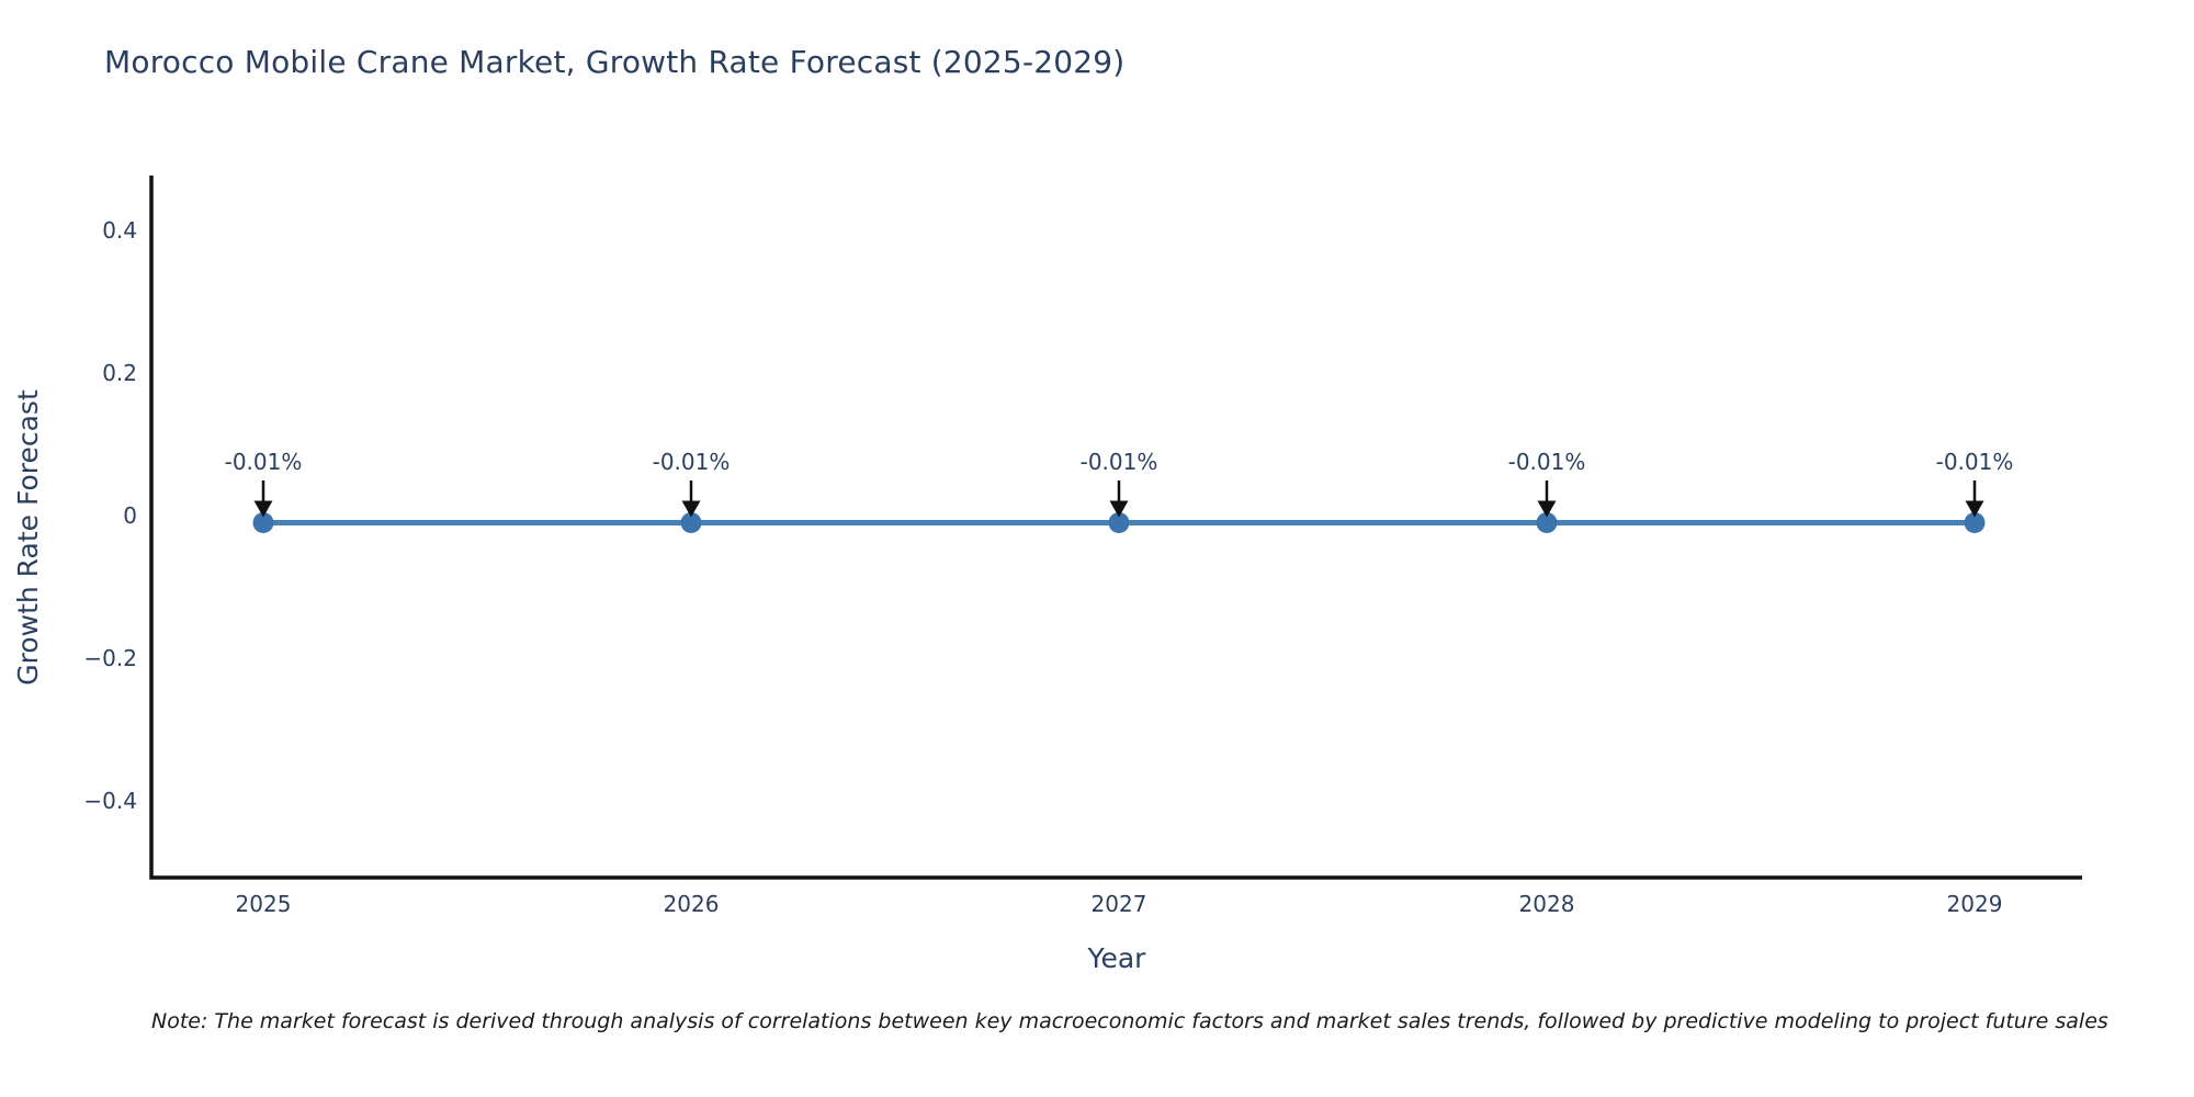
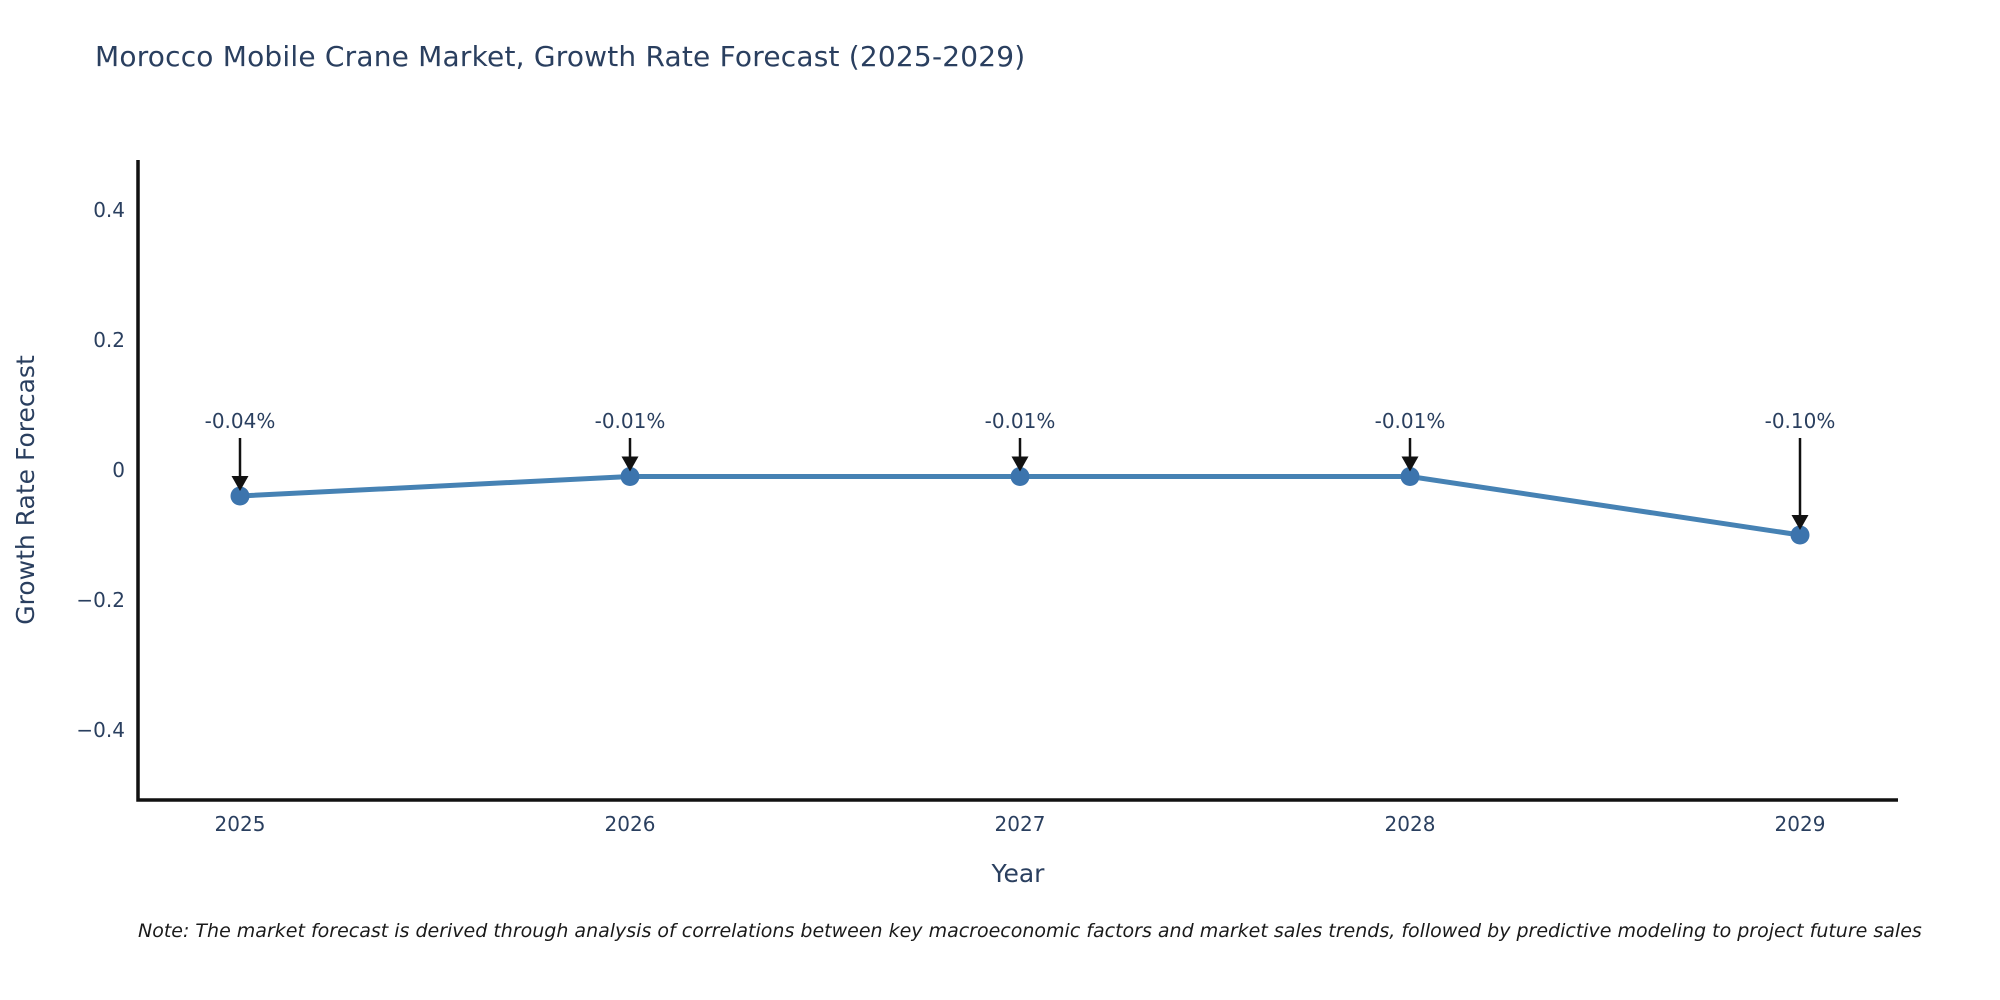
2025: -0.01% -> -0.04%
2029: -0.01% -> -0.10%
